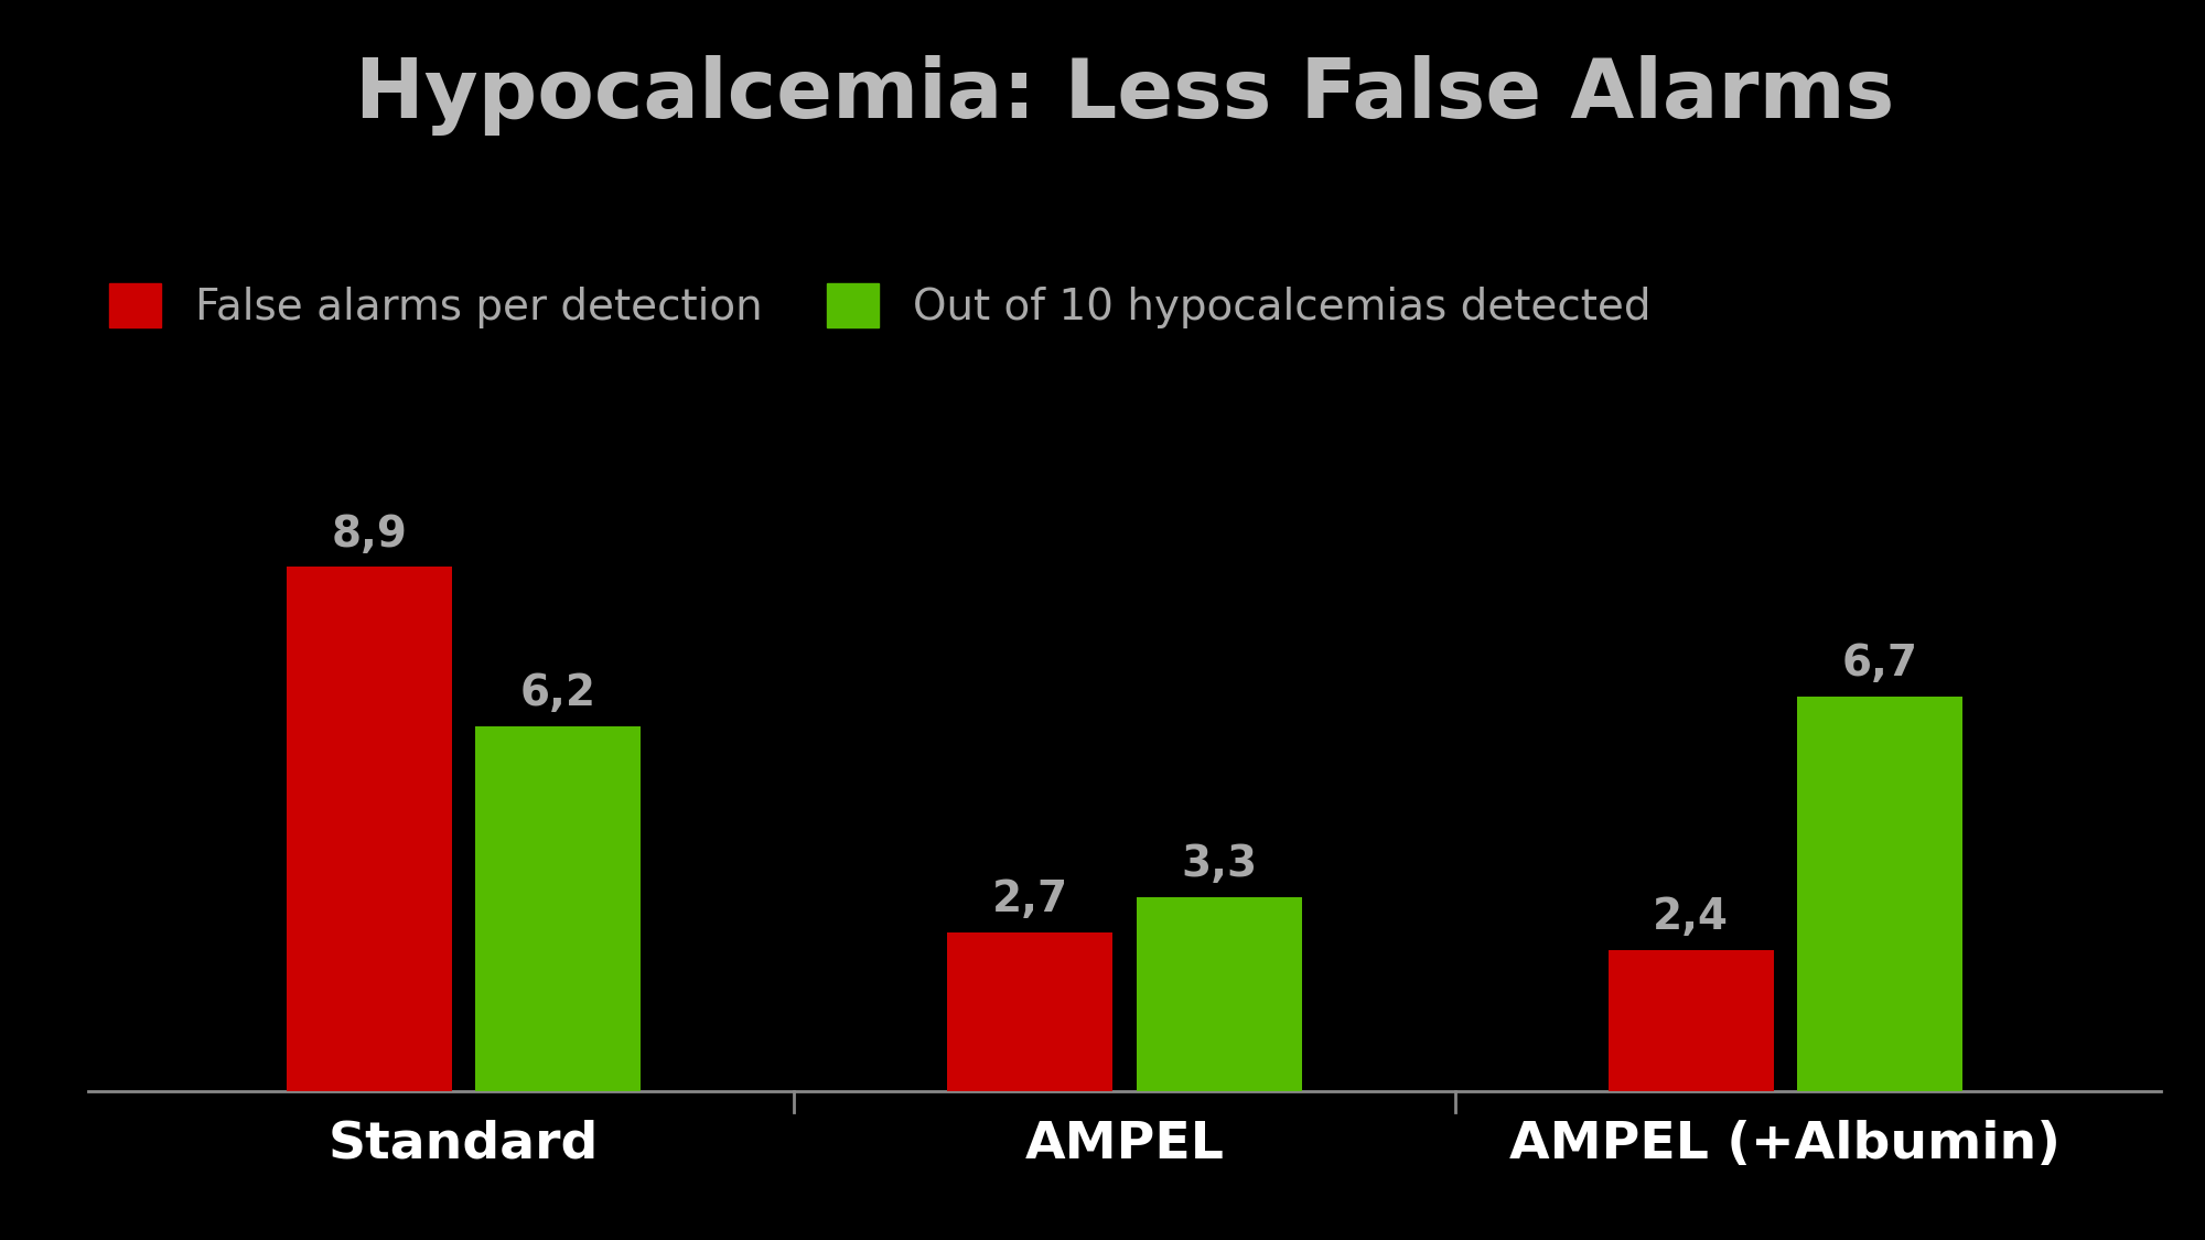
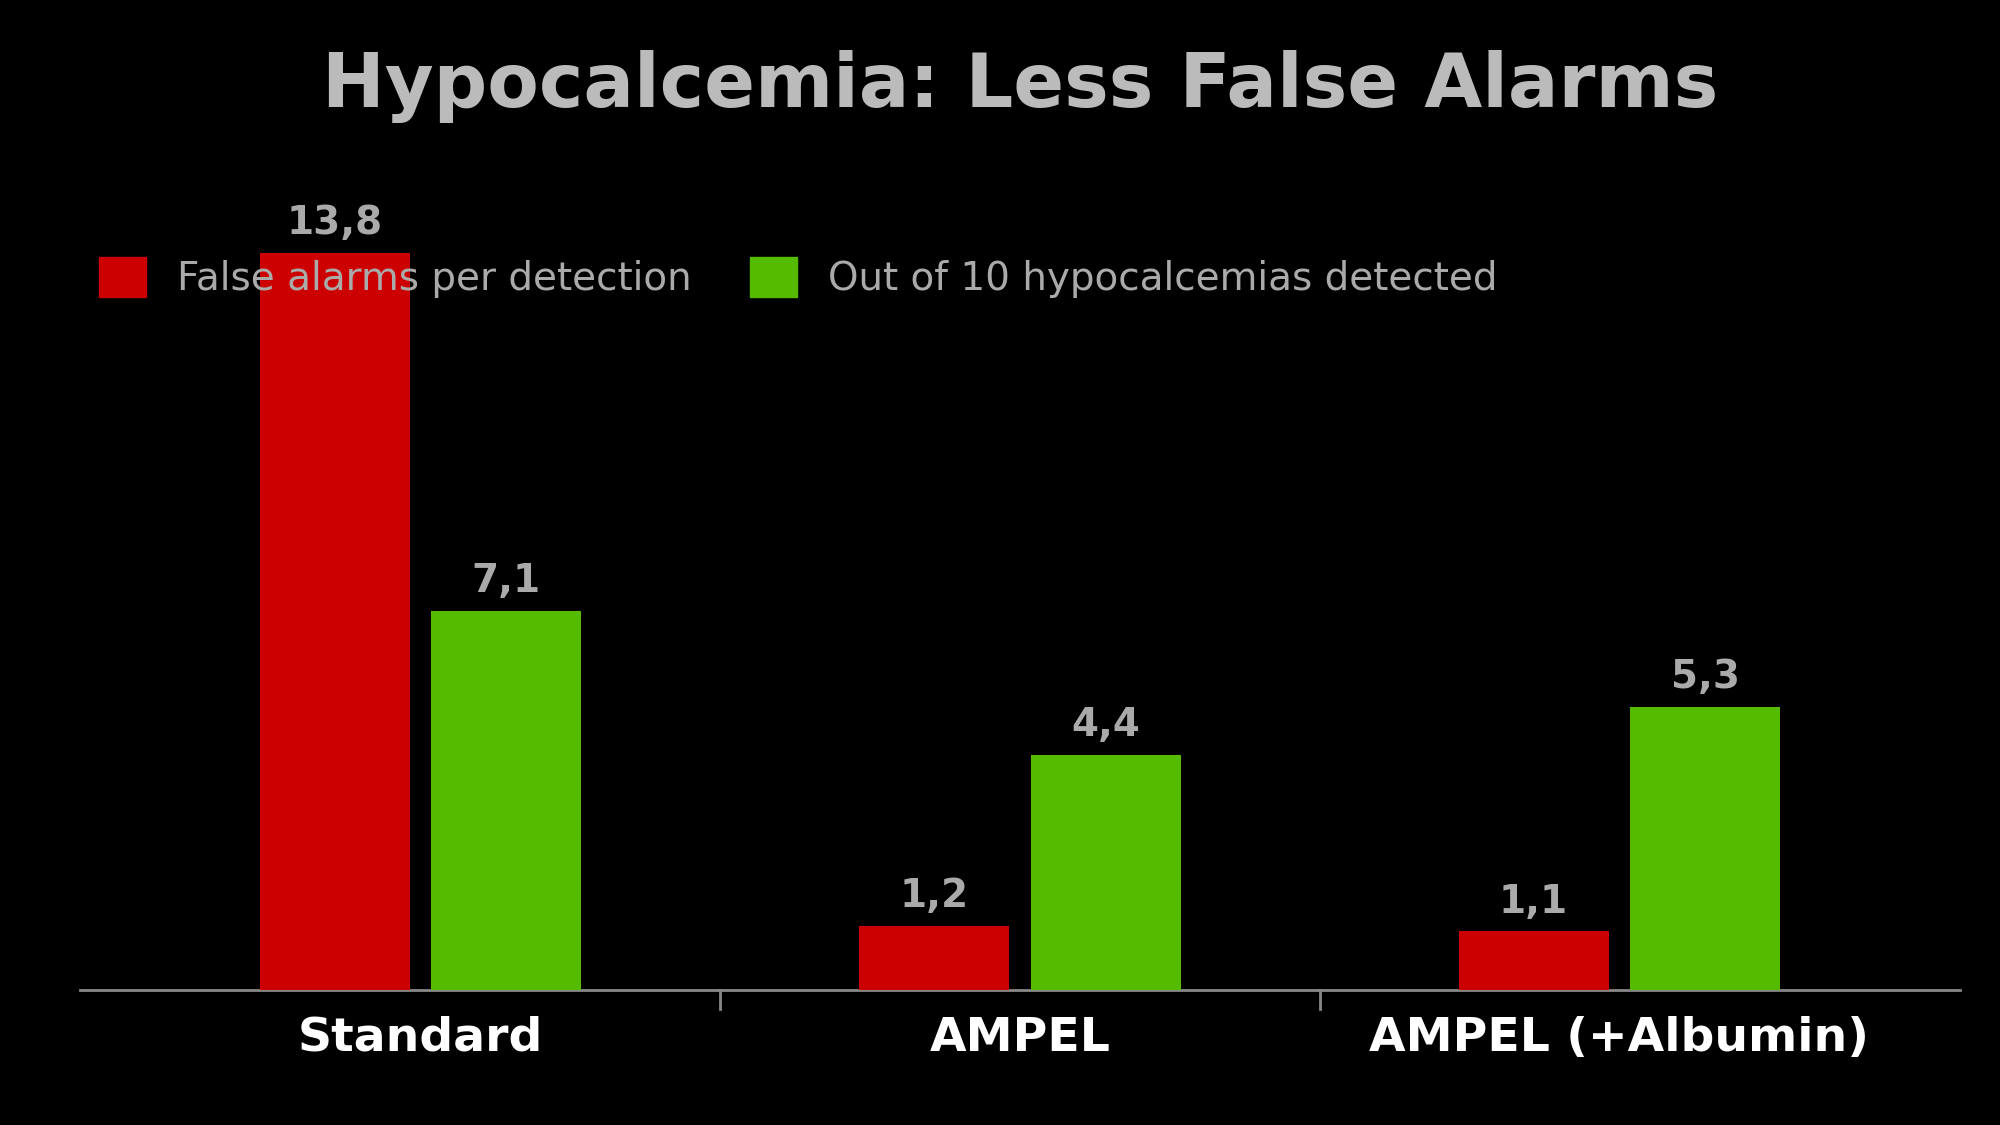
False alarms per detection/Standard: 8,9 -> 13,8
Out of 10 hypocalcemias detected/Standard: 6,2 -> 7,1
False alarms per detection/AMPEL: 2,7 -> 1,2
Out of 10 hypocalcemias detected/AMPEL: 3,3 -> 4,4
False alarms per detection/AMPEL (+Albumin): 2,4 -> 1,1
Out of 10 hypocalcemias detected/AMPEL (+Albumin): 6,7 -> 5,3
